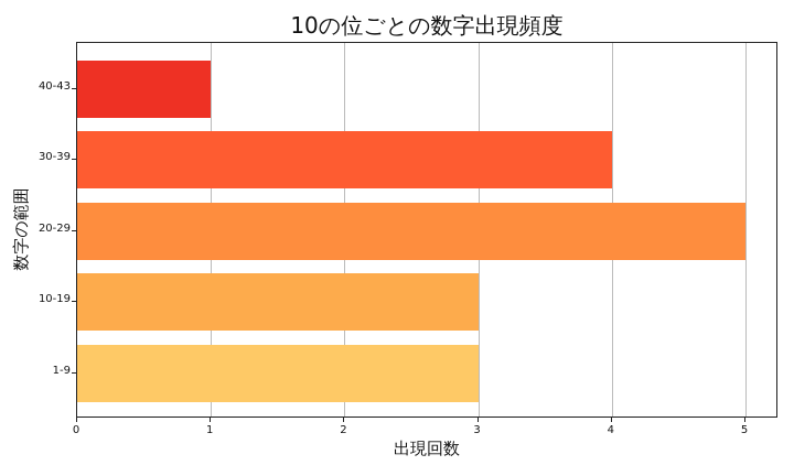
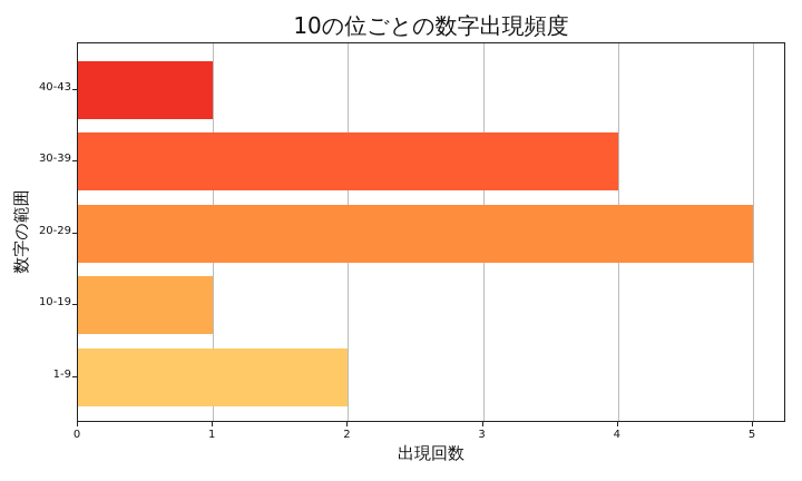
1-9: 3 -> 2
10-19: 3 -> 1
